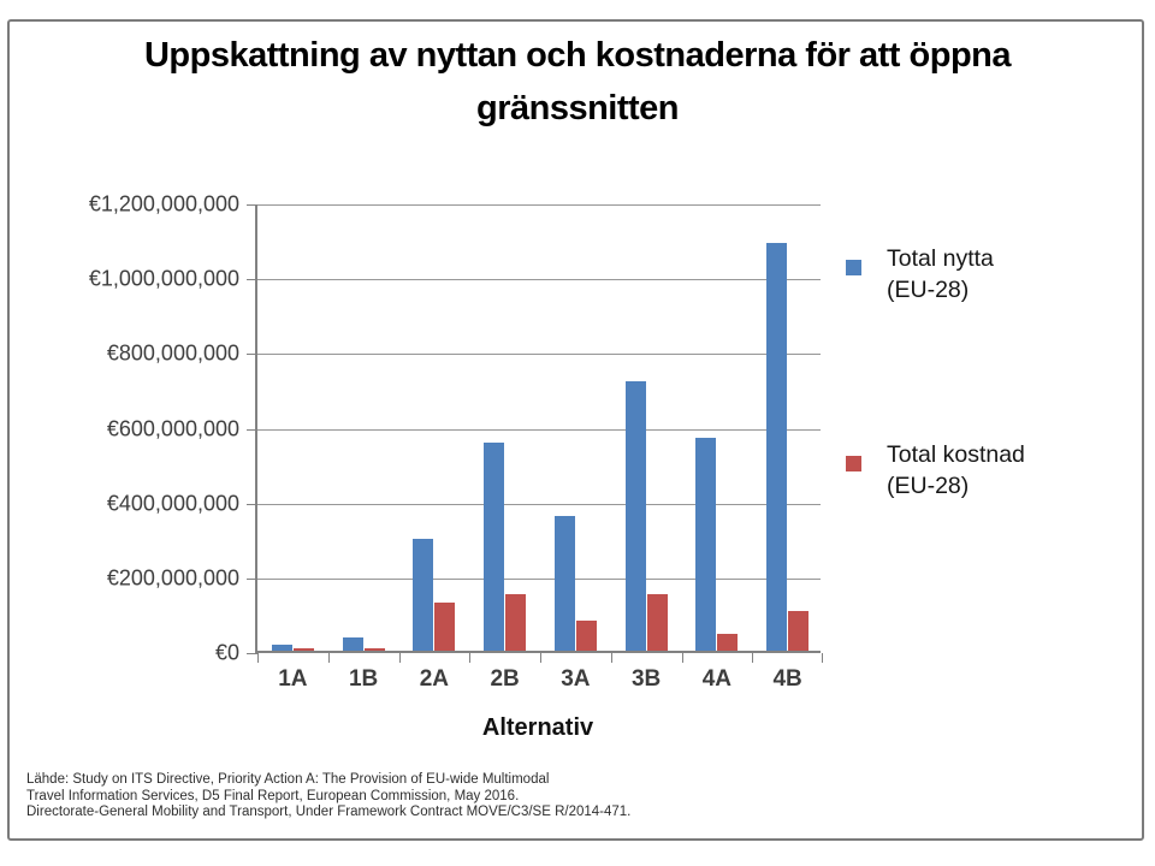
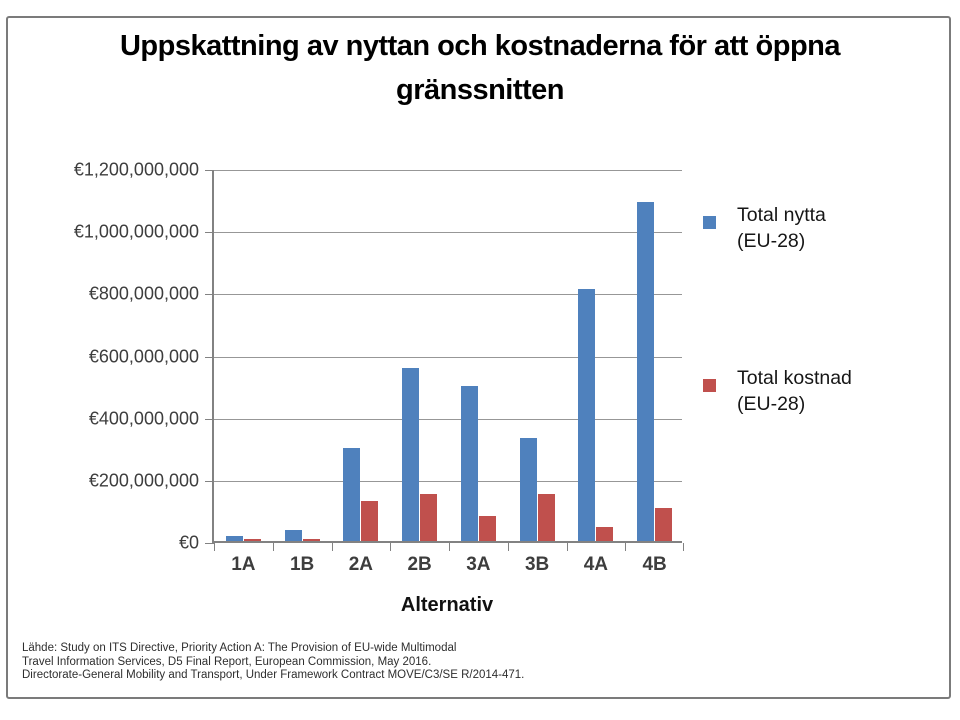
Total nytta (EU-28)/3A: €360000000 -> €500000000
Total nytta (EU-28)/3B: €720000000 -> €330000000
Total nytta (EU-28)/4A: €570000000 -> €810000000
